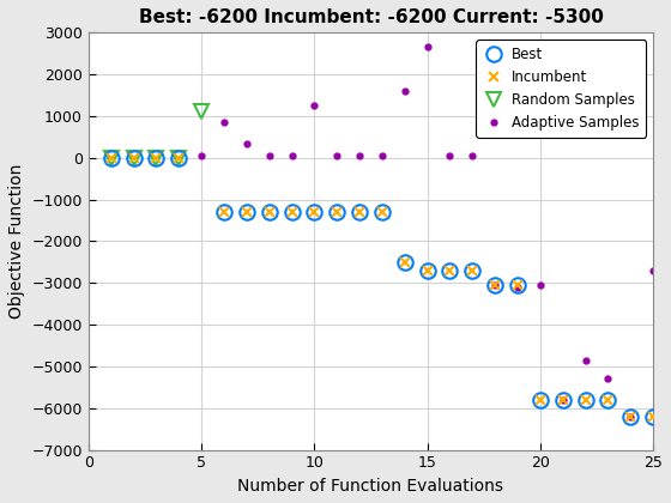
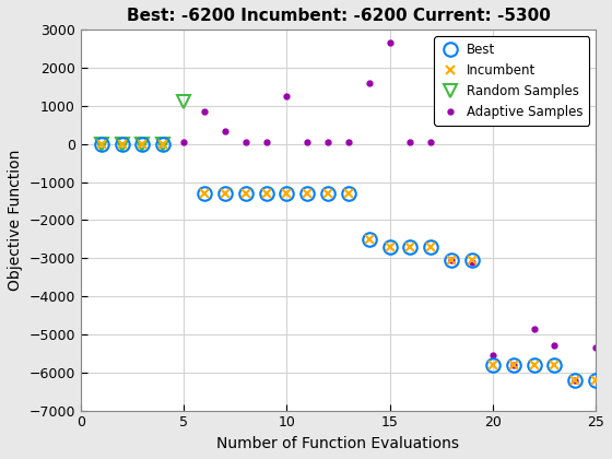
Adaptive Samples/20: -3050 -> -5550
Adaptive Samples/25: -2700 -> -5350
